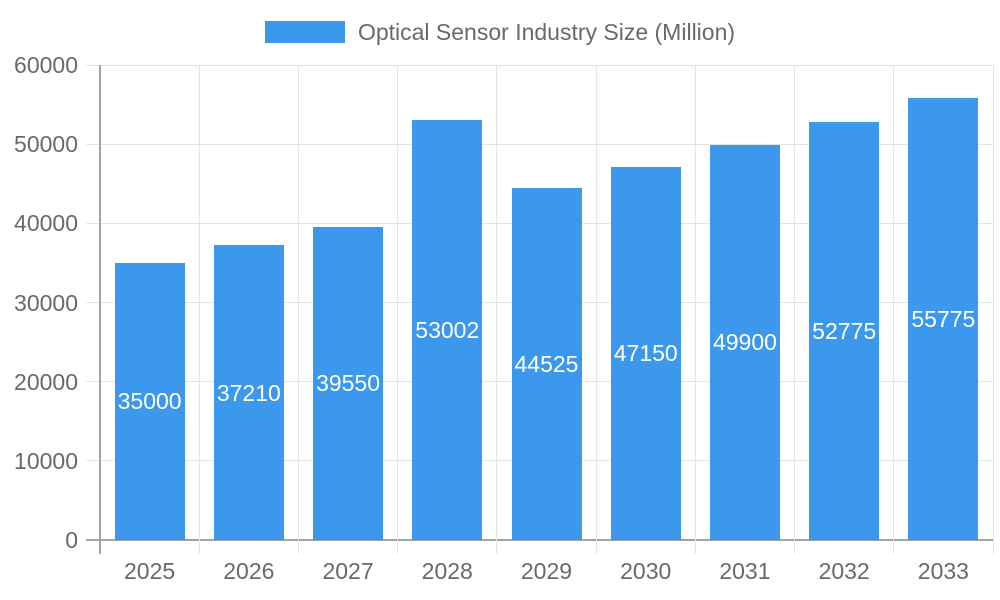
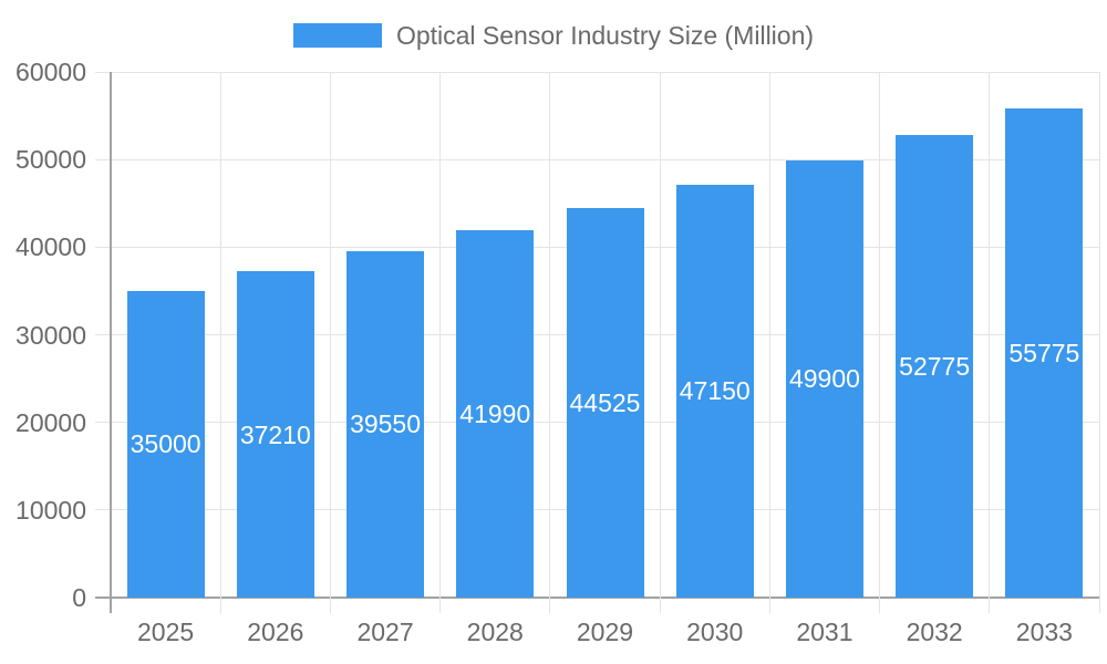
2028: 53002 -> 41990
